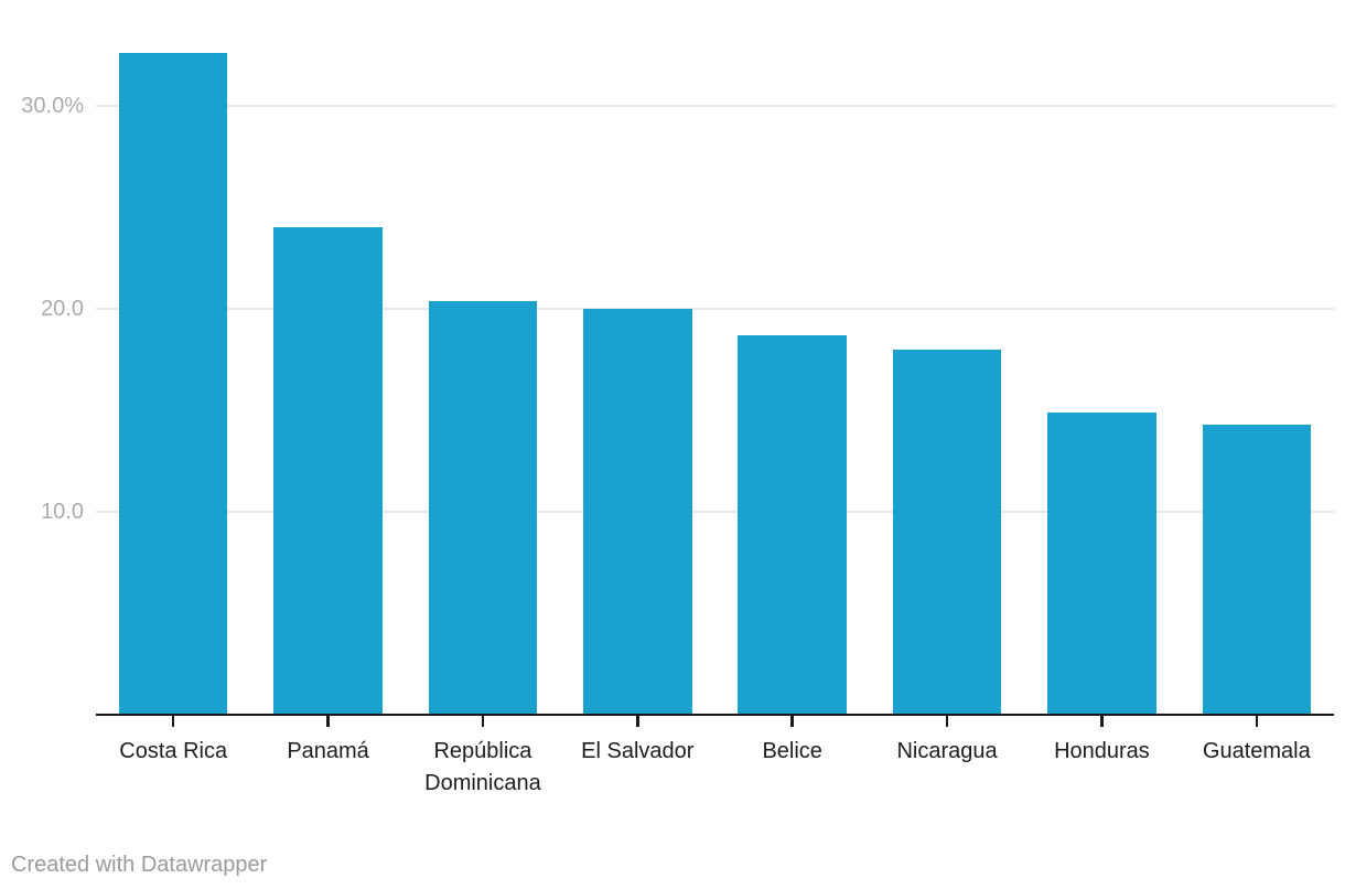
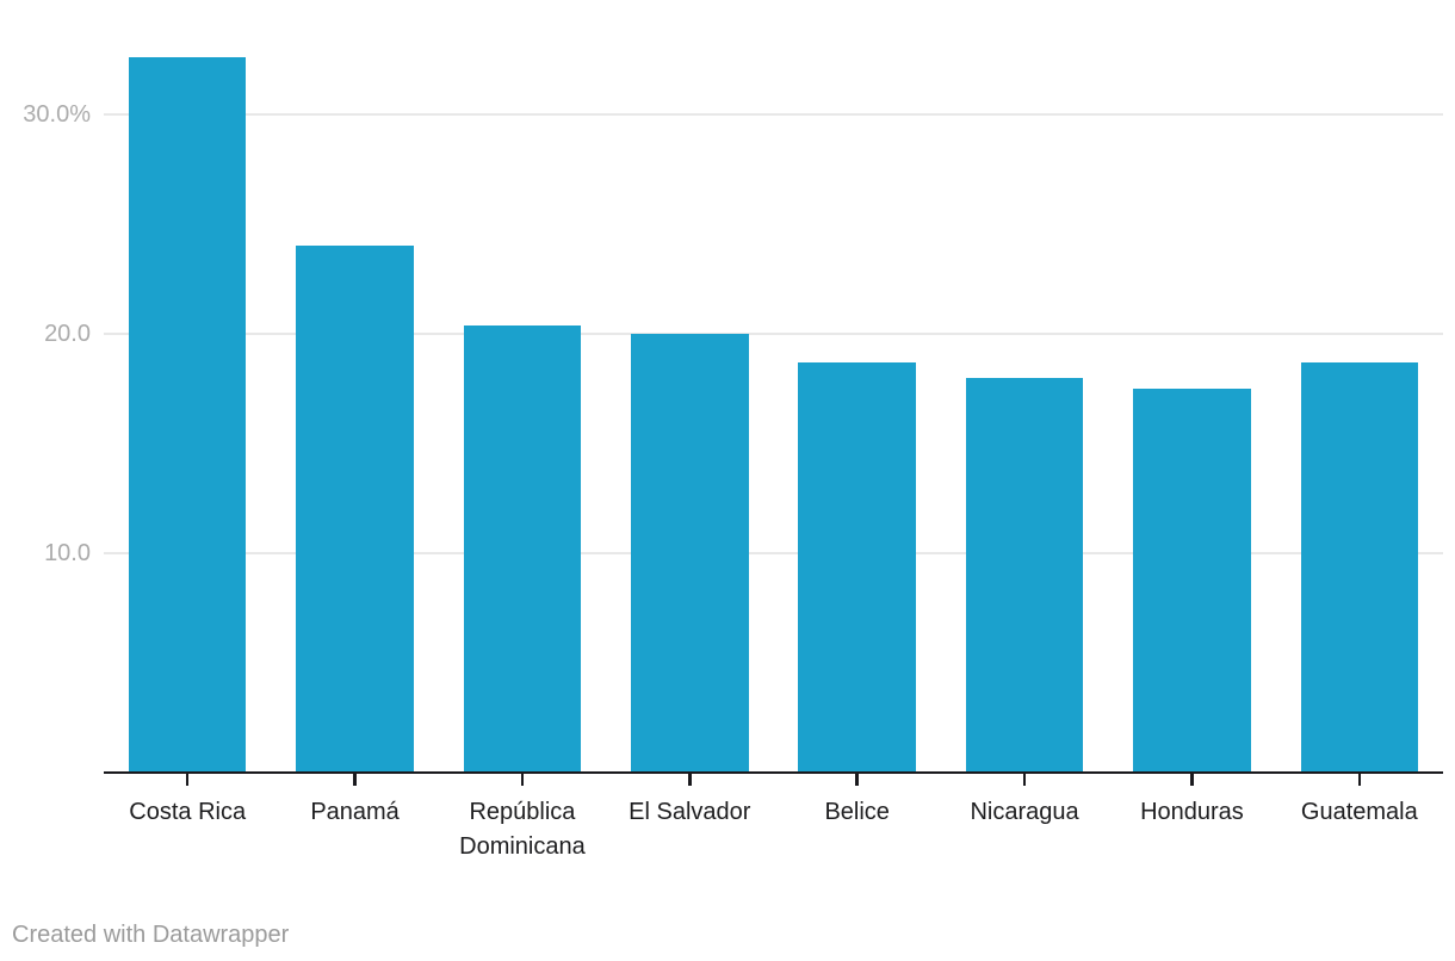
Honduras: 14.9% -> 17.5%
Guatemala: 14.3% -> 18.7%
